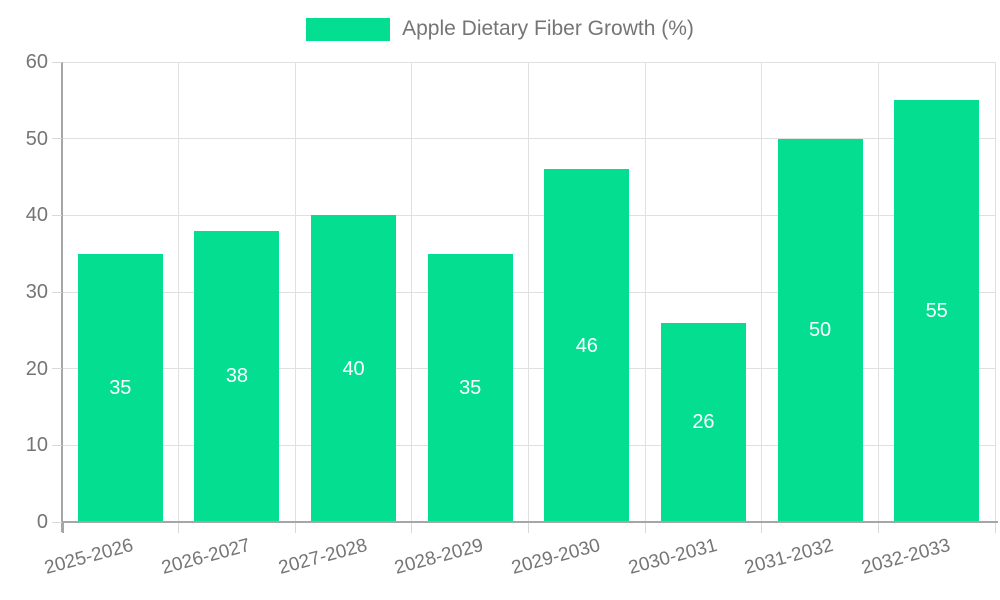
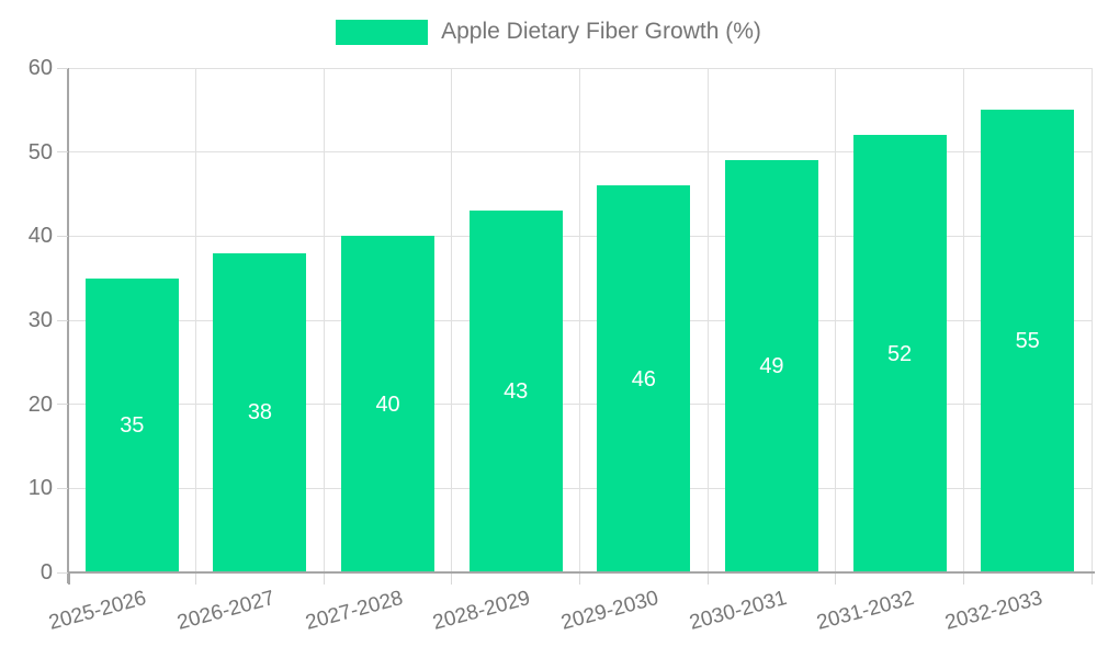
2028-2029: 35 -> 43
2030-2031: 26 -> 49
2031-2032: 50 -> 52
